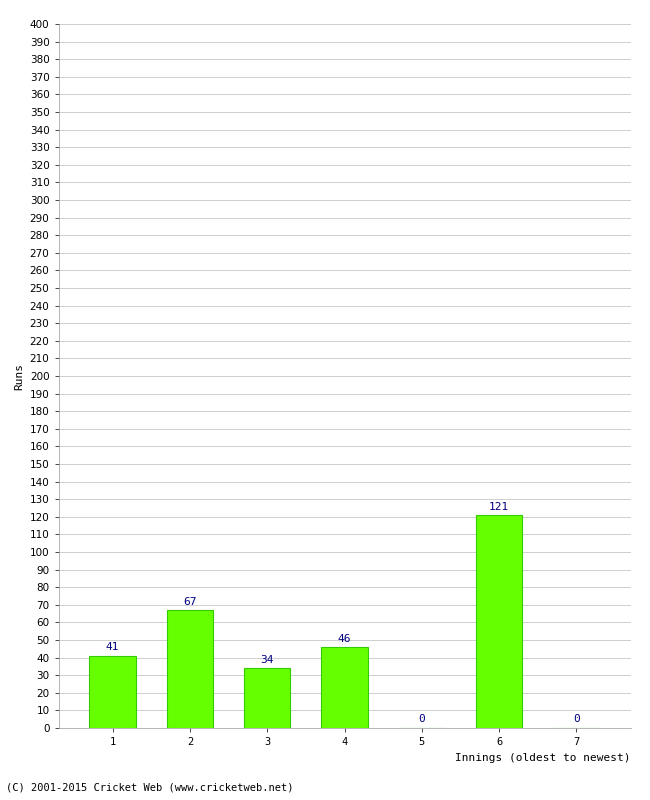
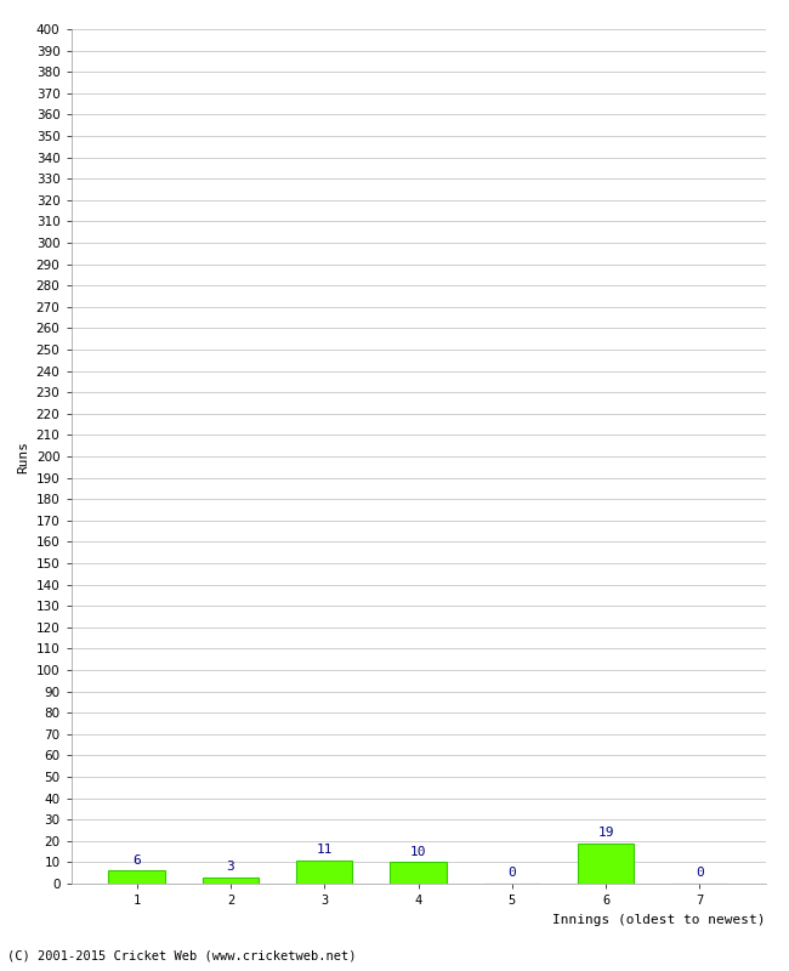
1: 41 -> 6
2: 67 -> 3
3: 34 -> 11
4: 46 -> 10
6: 121 -> 19
